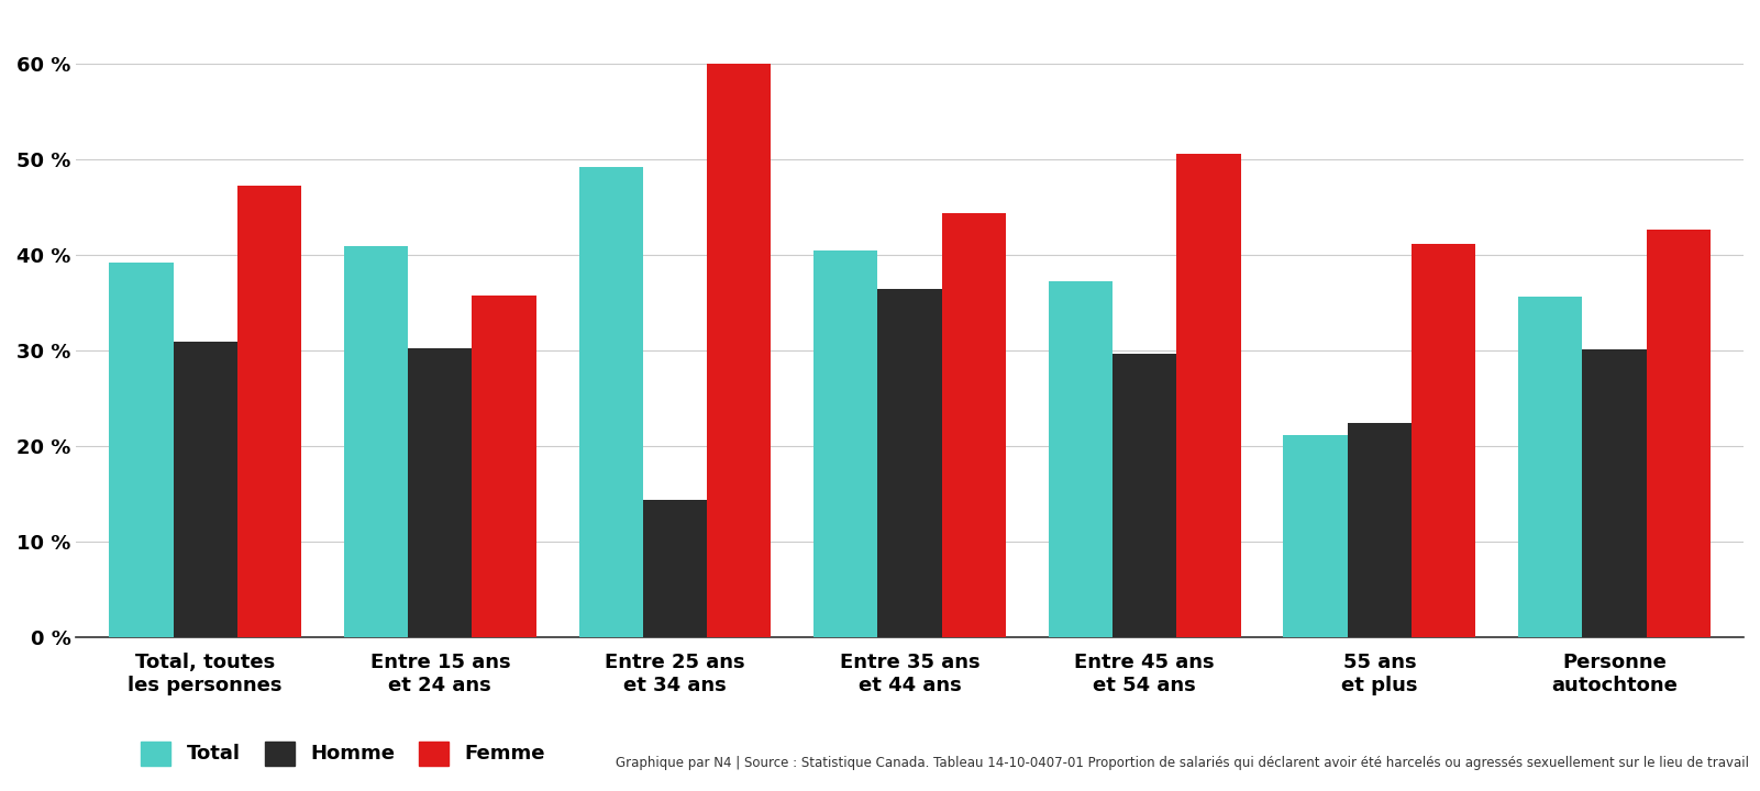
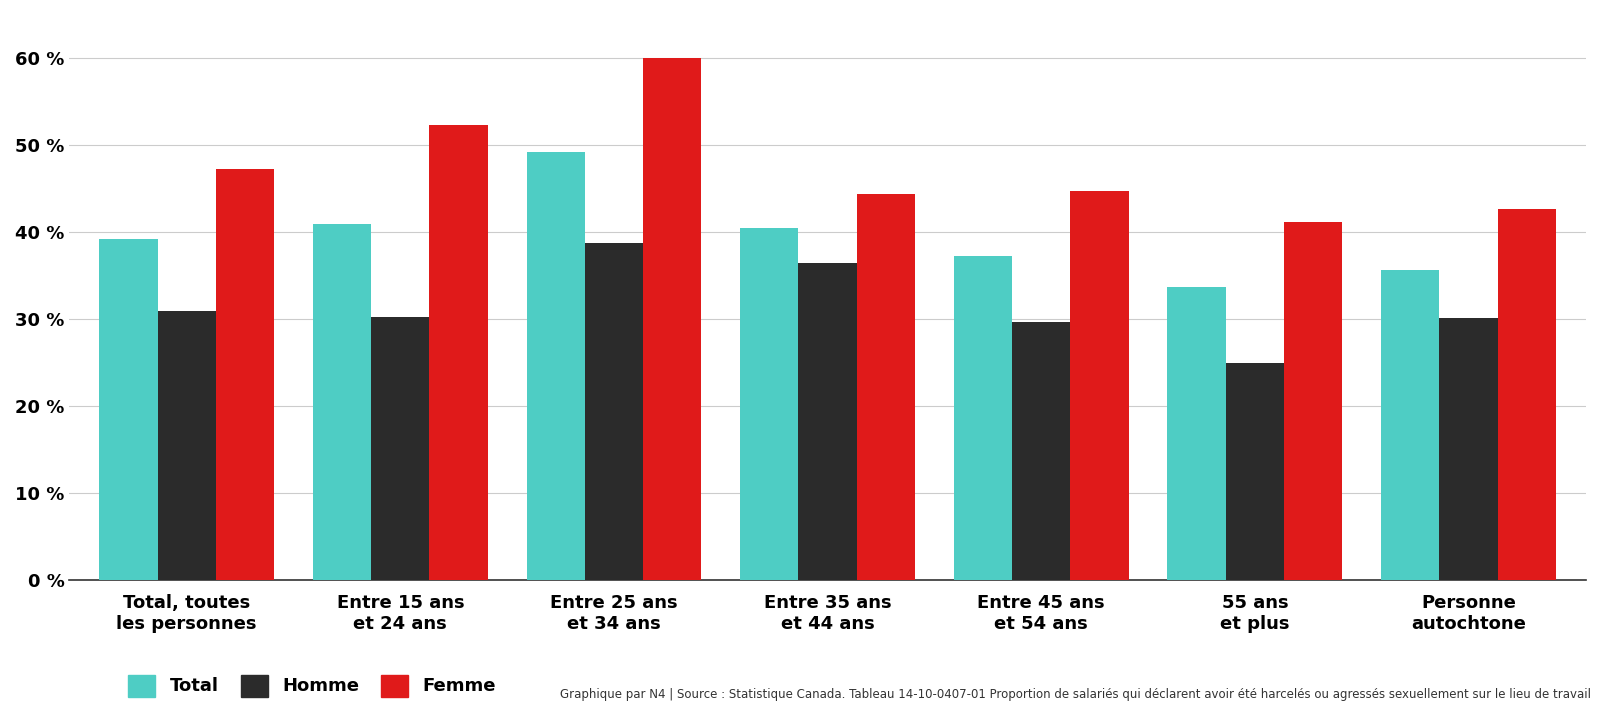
Femme/Entre 15 ans et 24 ans: 35.8 % -> 52.3 %
Homme/Entre 25 ans et 34 ans: 14.4 % -> 38.8 %
Femme/Entre 45 ans et 54 ans: 50.6 % -> 44.8 %
Total/55 ans et plus: 21.2 % -> 33.7 %
Homme/55 ans et plus: 22.4 % -> 25.0 %
